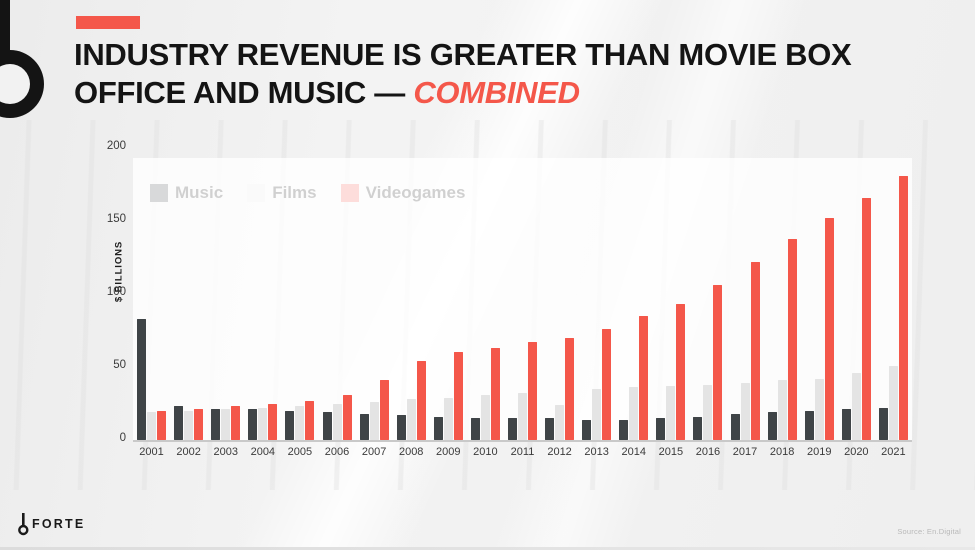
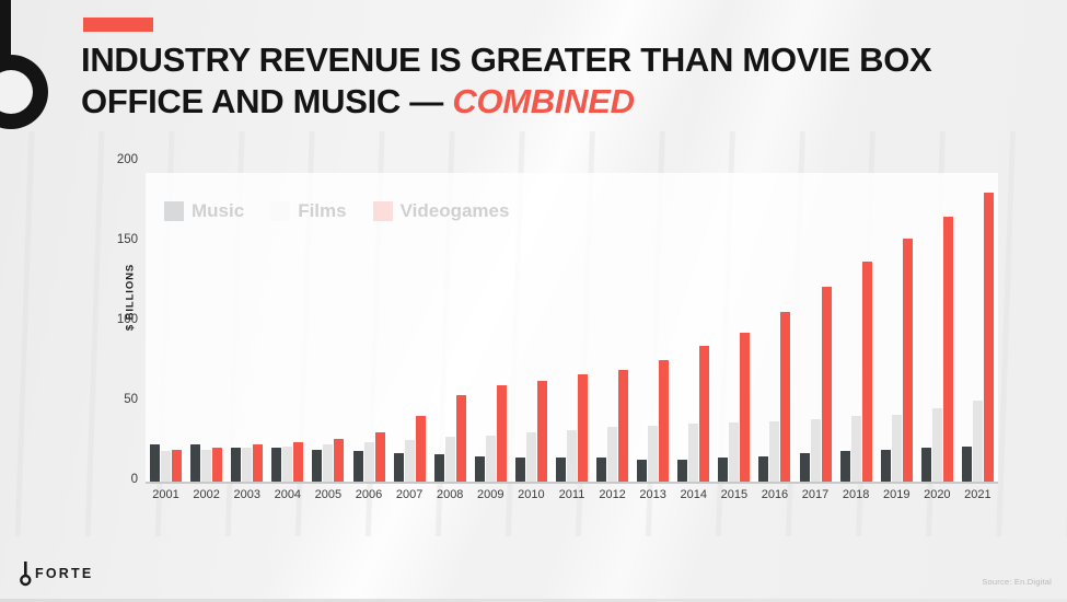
Music/2001: 83 -> 23
Films/2012: 24 -> 34
